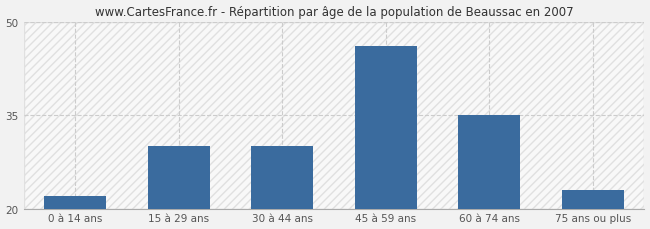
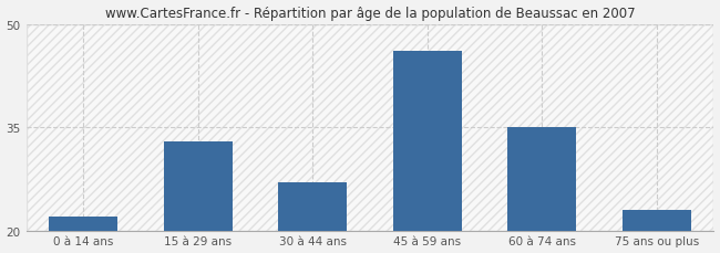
15 à 29 ans: 30 -> 33
30 à 44 ans: 30 -> 27
